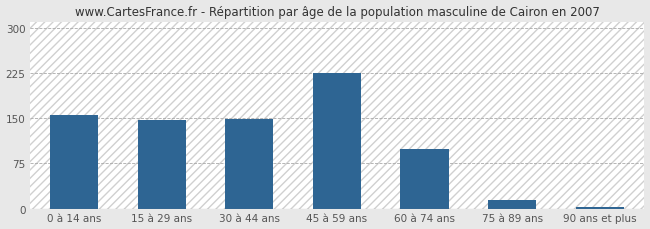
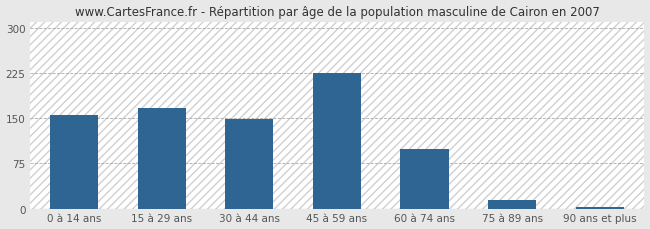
15 à 29 ans: 146 -> 166
